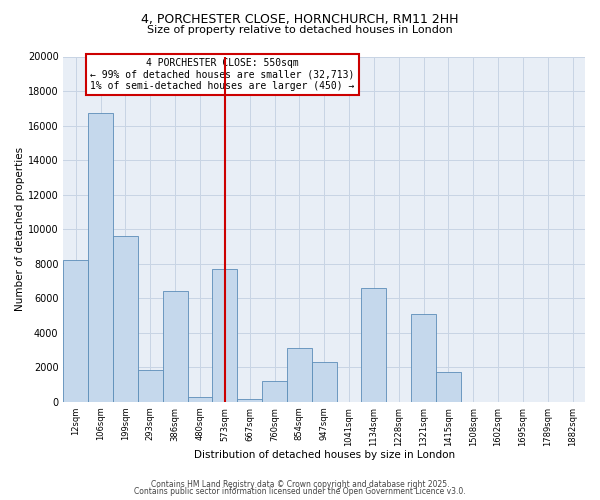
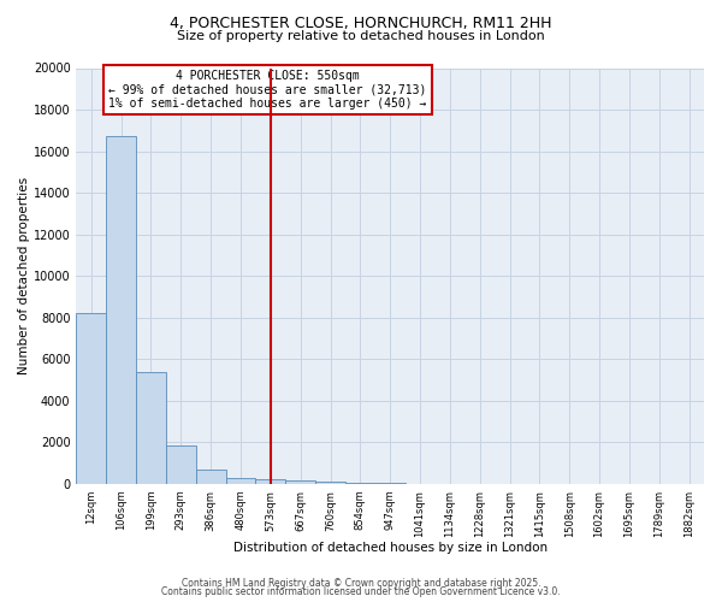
199sqm: 9600 -> 5400
386sqm: 6400 -> 700
573sqm: 7700 -> 200
760sqm: 1200 -> 100
854sqm: 3100 -> 100
947sqm: 2300 -> 0
1134sqm: 6600 -> 0
1321sqm: 5100 -> 0
1415sqm: 1700 -> 0
